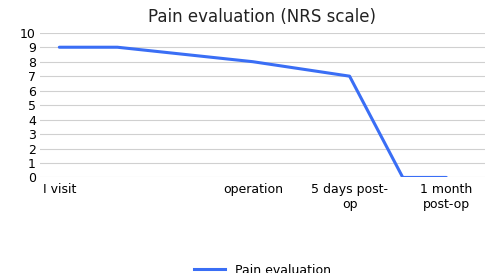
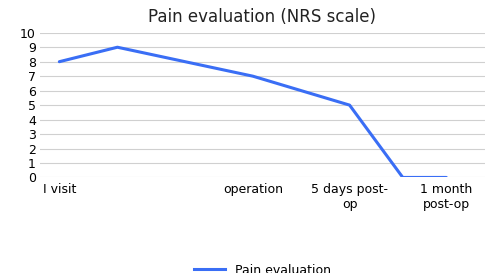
I visit: 9 -> 8
operation: 8 -> 7
5 days post- op: 7 -> 5
